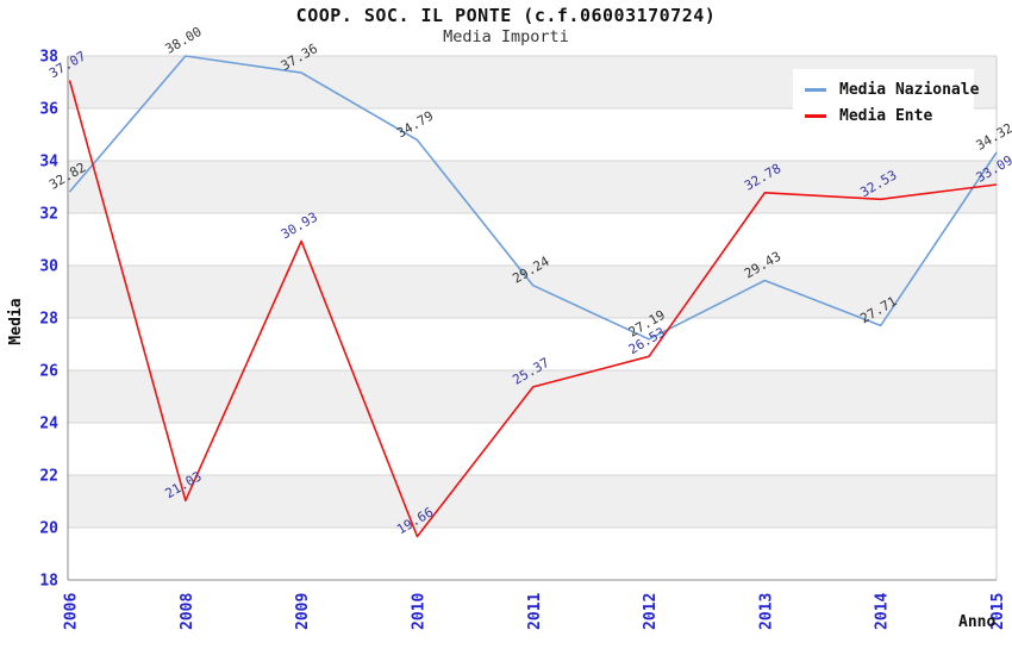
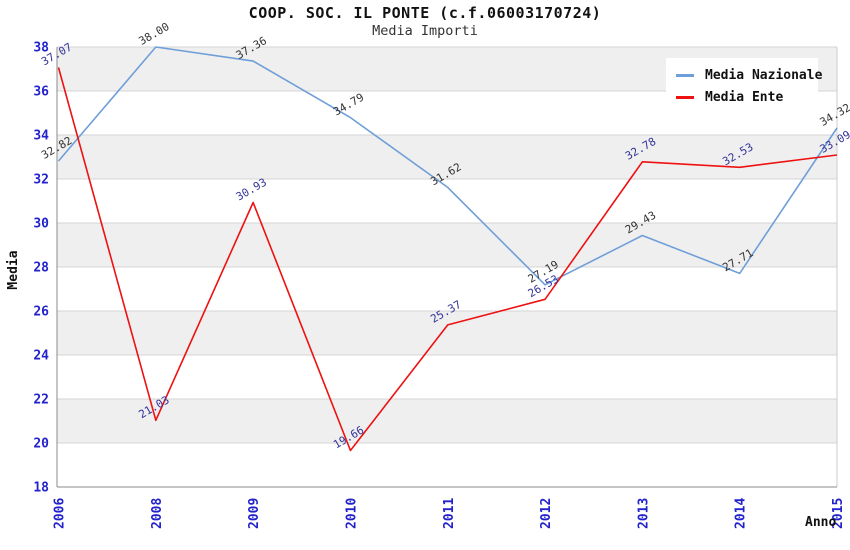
Media Nazionale/2011: 29.24 -> 31.62
